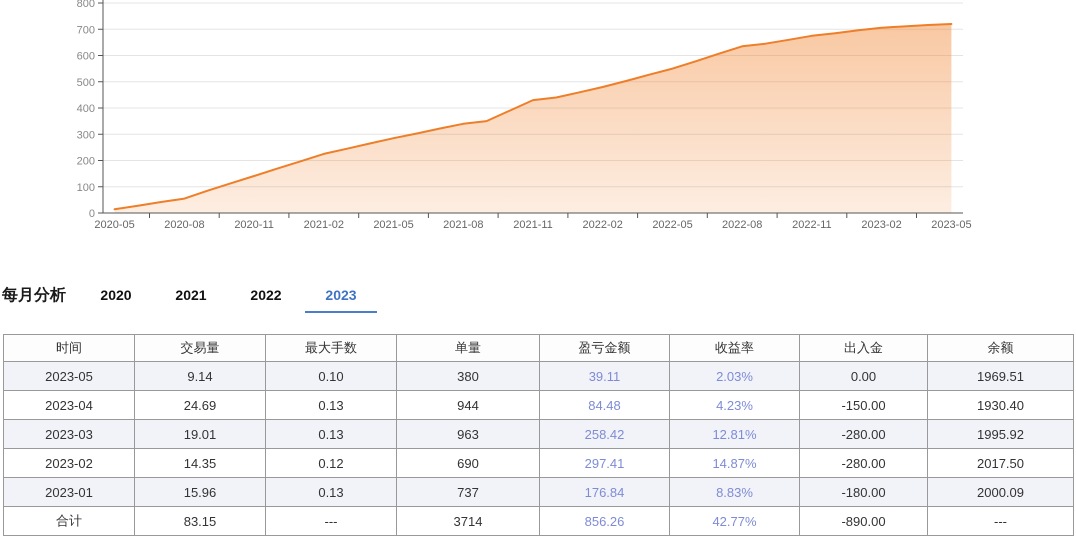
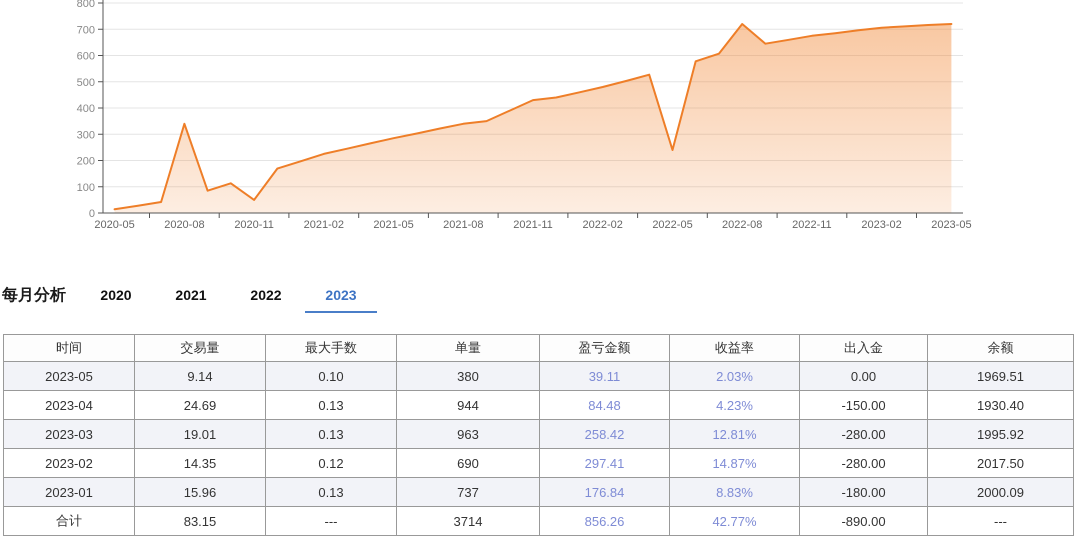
2020-08: 60 -> 340
2020-11: 140 -> 50
2022-05: 550 -> 240
2022-08: 640 -> 720
